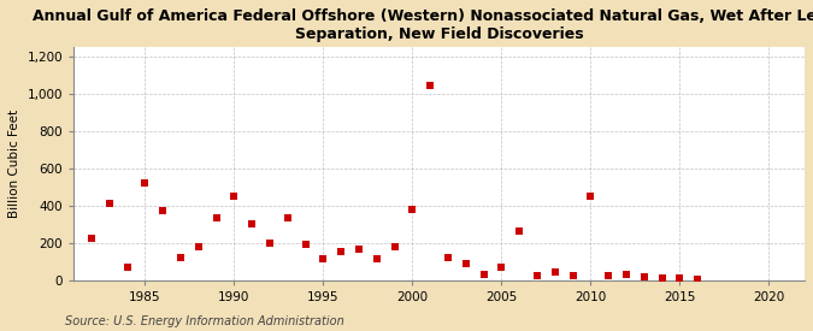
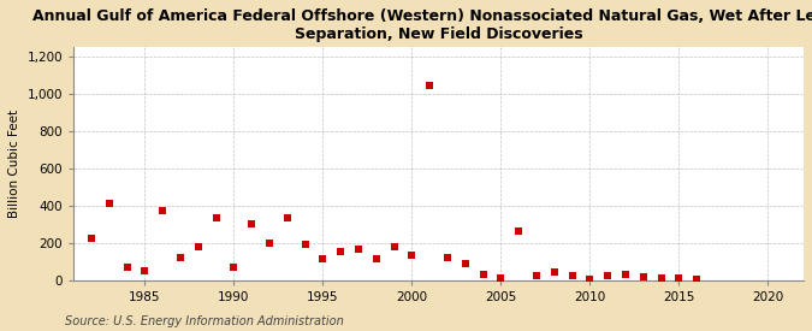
1985: 520 -> 50
1990: 450 -> 70
2000: 380 -> 130
2005: 70 -> 10
2010: 450 -> 0
